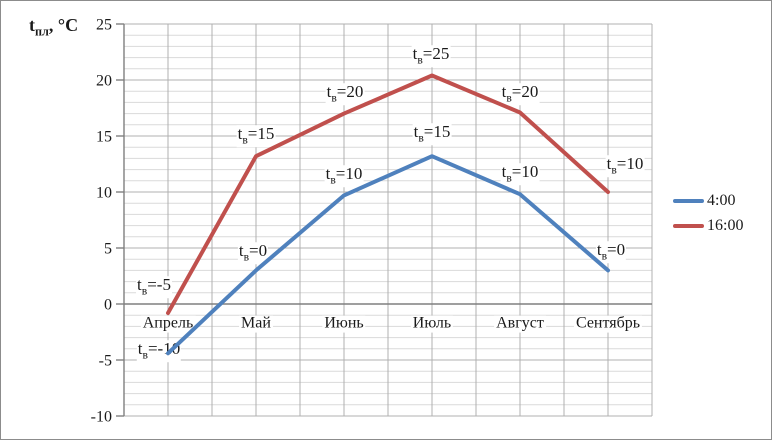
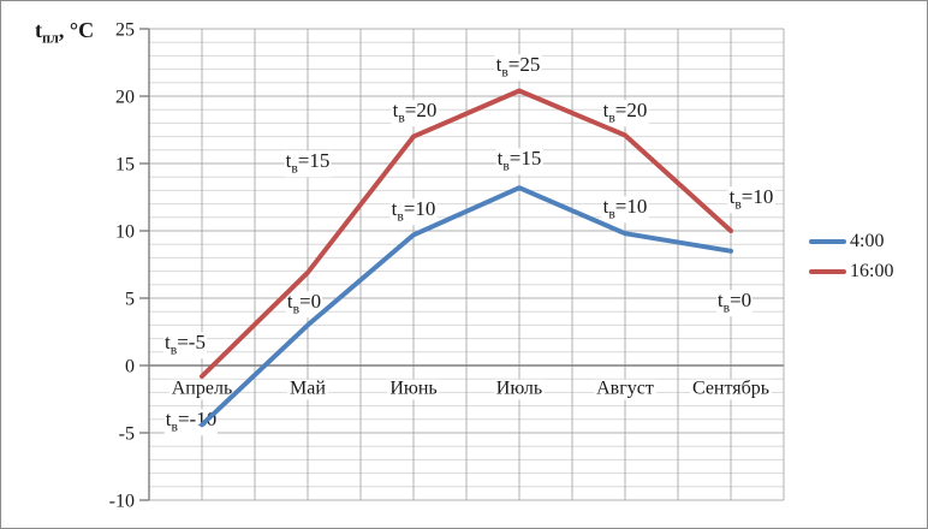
16:00/Май: 13.2 -> 6.9
4:00/Сентябрь: 3.0 -> 8.5
